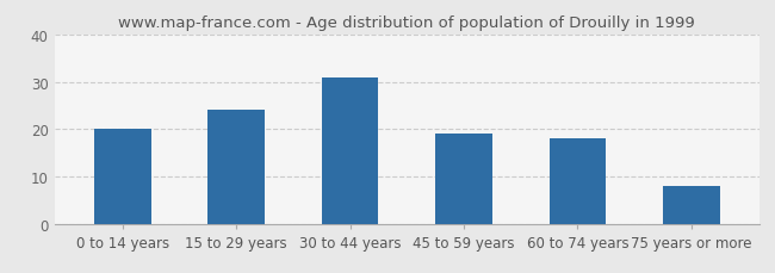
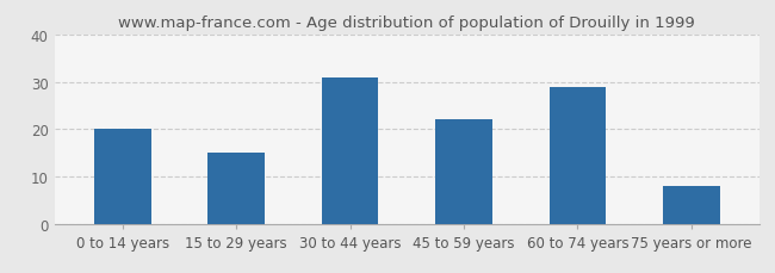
15 to 29 years: 24 -> 15
45 to 59 years: 19 -> 22
60 to 74 years: 18 -> 29
